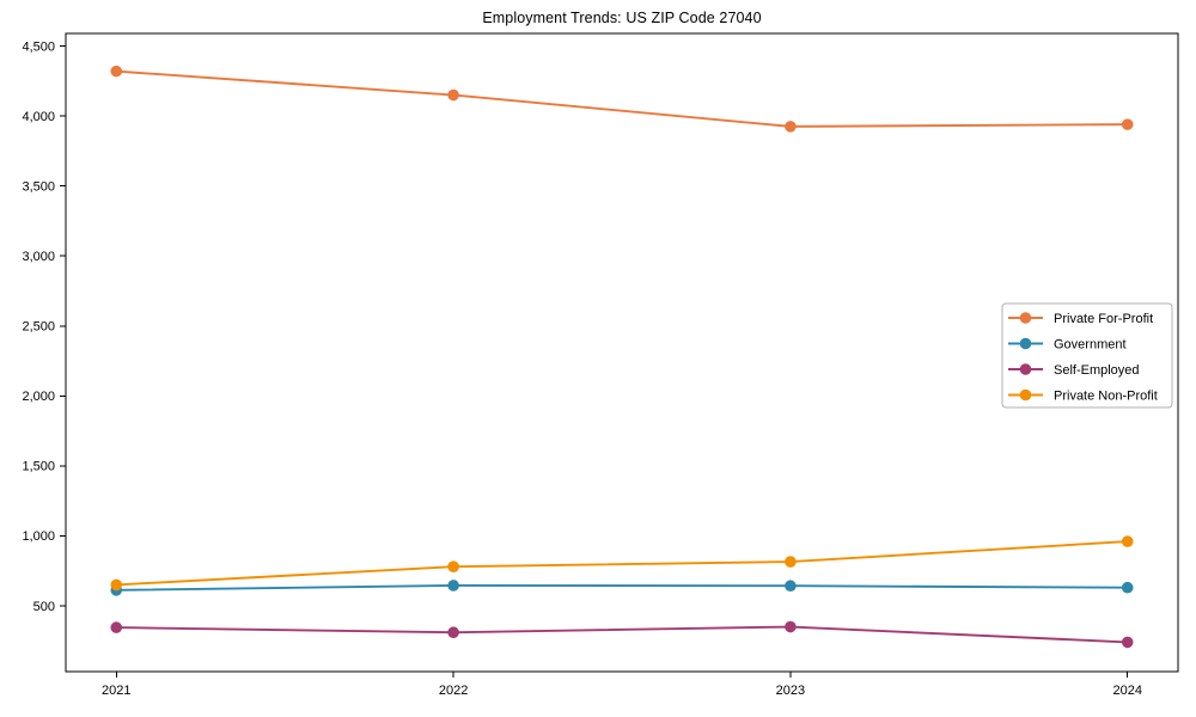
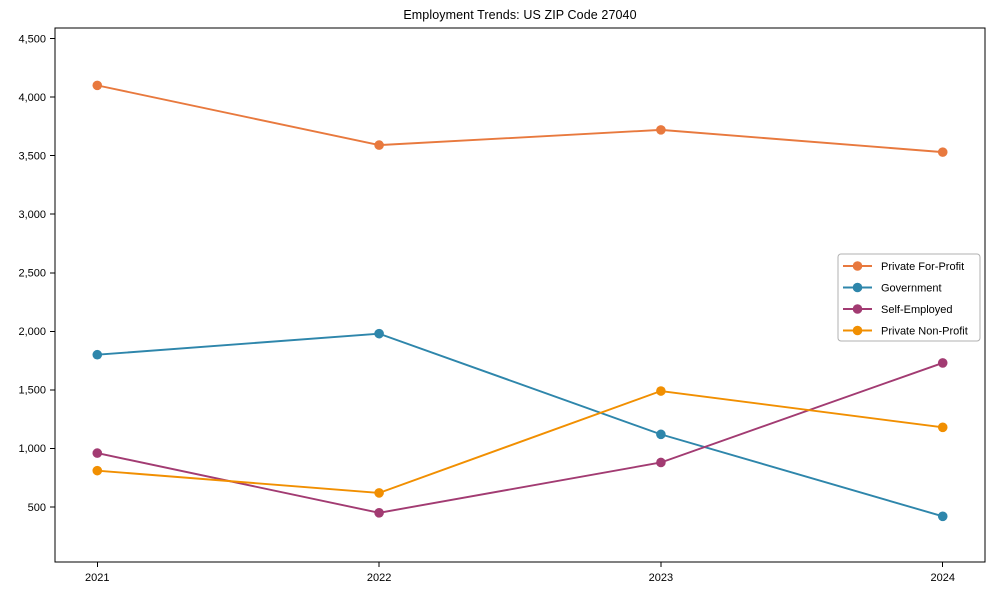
Private For-Profit/2021: 4320 -> 4100
Government/2021: 610 -> 1800
Self-Employed/2021: 340 -> 960
Private Non-Profit/2021: 650 -> 810
Private For-Profit/2022: 4150 -> 3590
Government/2022: 640 -> 1980
Self-Employed/2022: 310 -> 450
Private Non-Profit/2022: 780 -> 620
Private For-Profit/2023: 3920 -> 3720
Government/2023: 640 -> 1120
Self-Employed/2023: 350 -> 880
Private Non-Profit/2023: 820 -> 1490
Private For-Profit/2024: 3940 -> 3530
Government/2024: 630 -> 420
Self-Employed/2024: 240 -> 1730
Private Non-Profit/2024: 960 -> 1180
